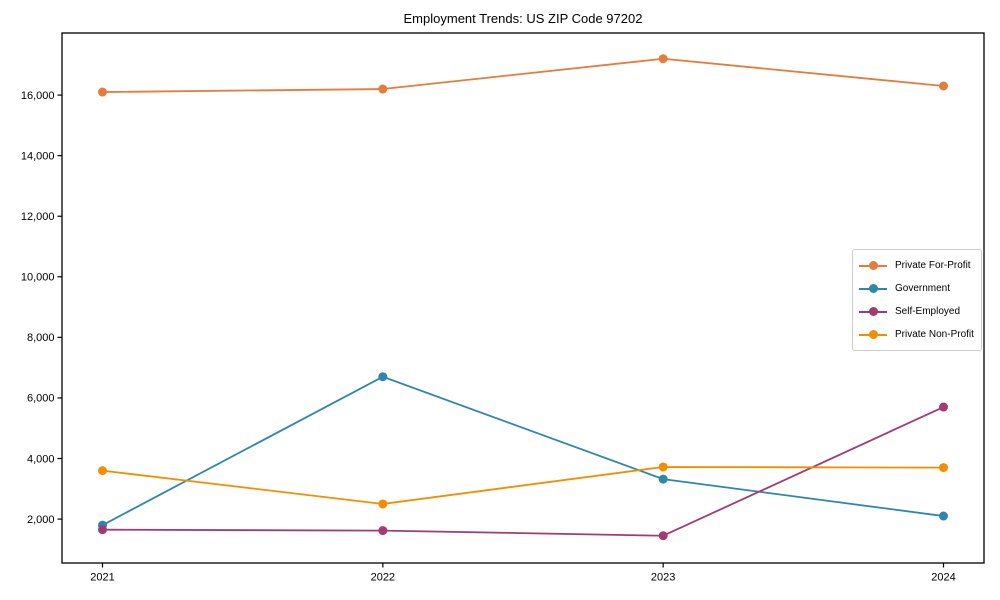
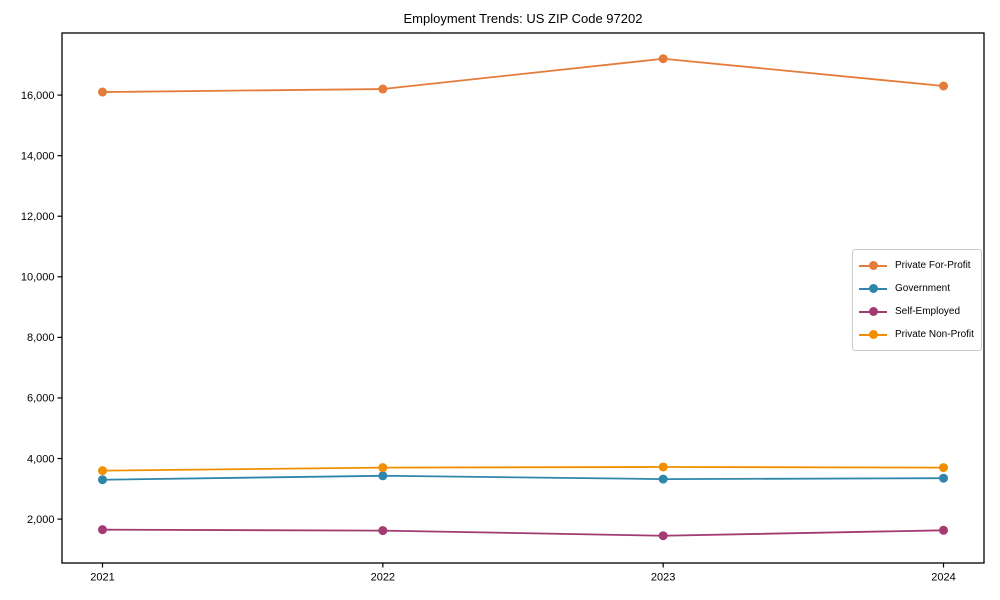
Government/2021: 1800 -> 3300
Government/2022: 6700 -> 3400
Private Non-Profit/2022: 2500 -> 3700
Government/2024: 2100 -> 3400
Self-Employed/2024: 5700 -> 1600
